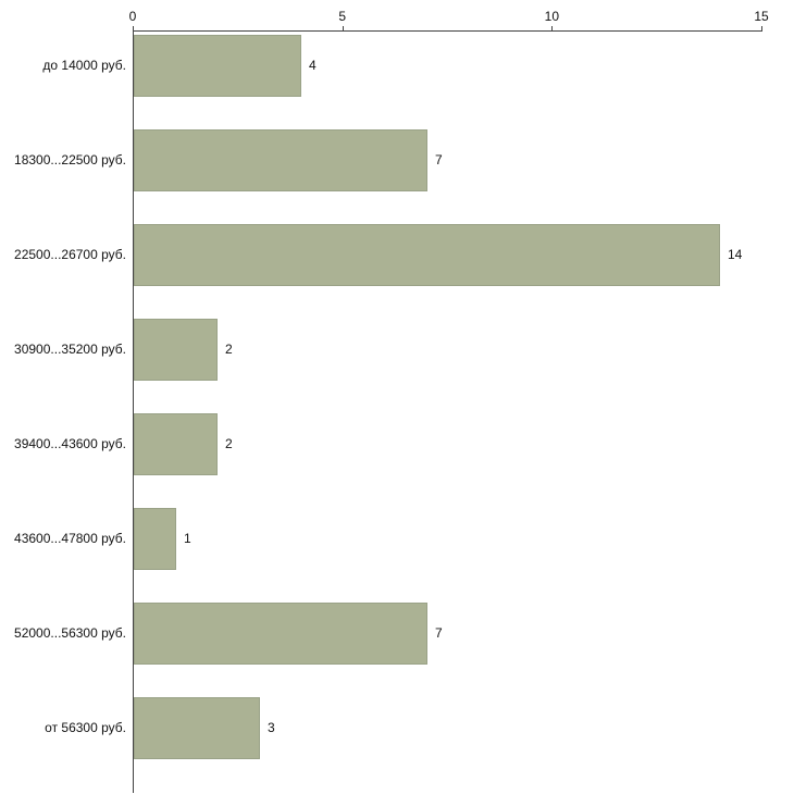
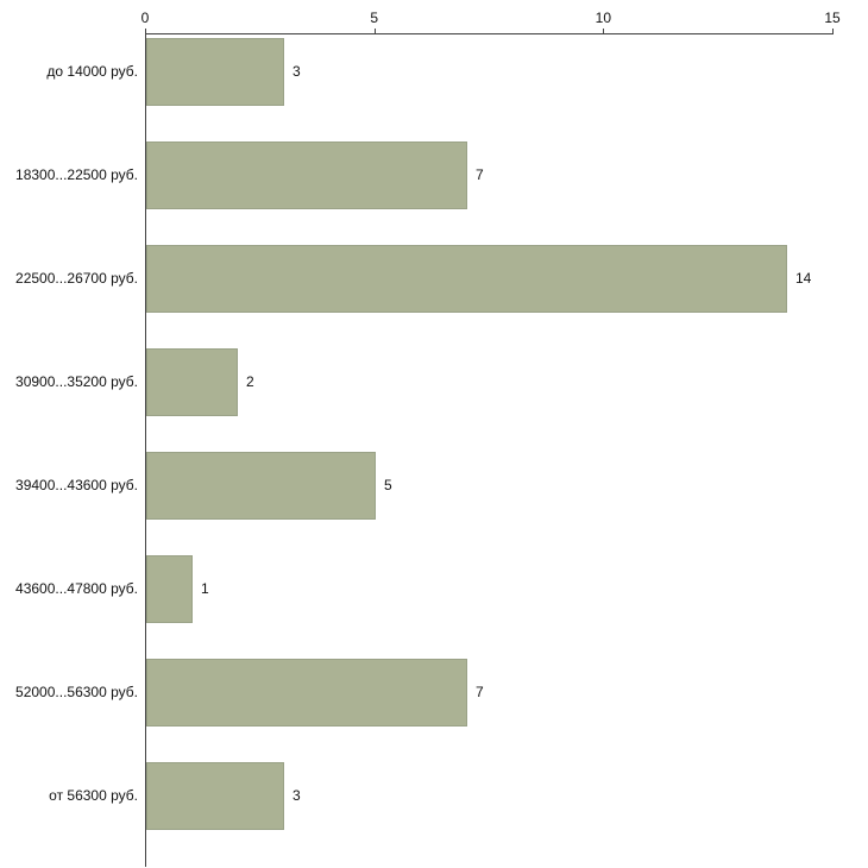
до 14000 руб.: 4 -> 3
39400...43600 руб.: 2 -> 5
